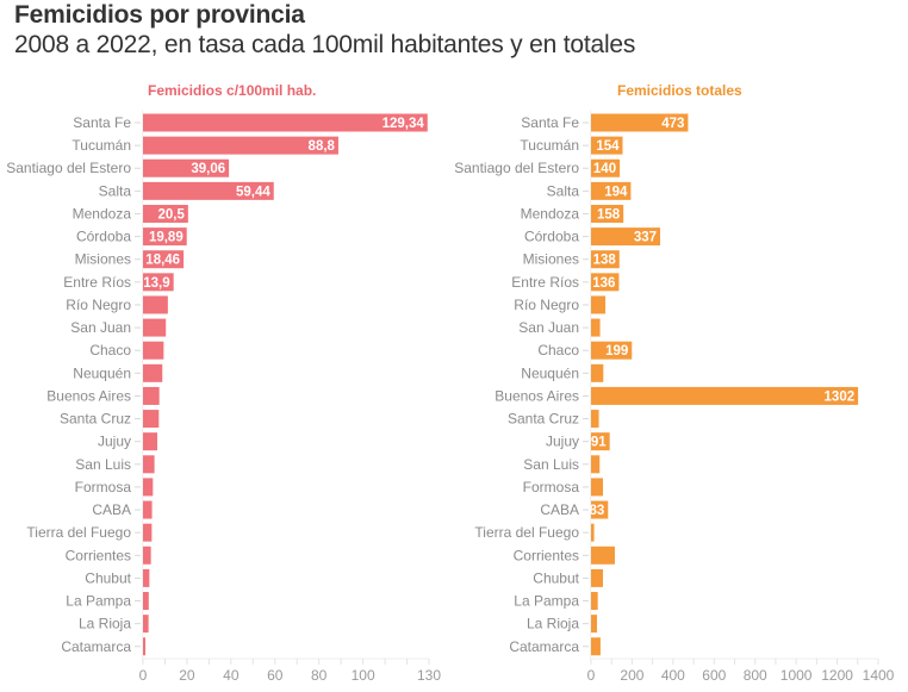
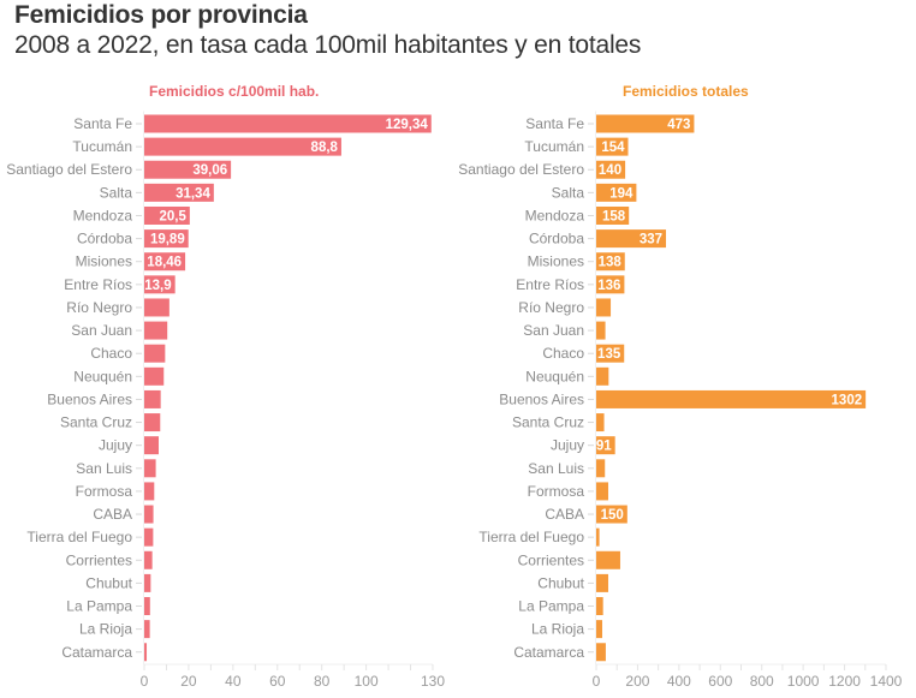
Femicidios c/100mil hab./Salta: 59,44 -> 31,34
Femicidios totales/Chaco: 199 -> 135
Femicidios totales/CABA: 83 -> 150
